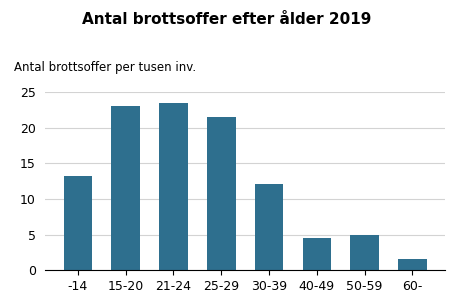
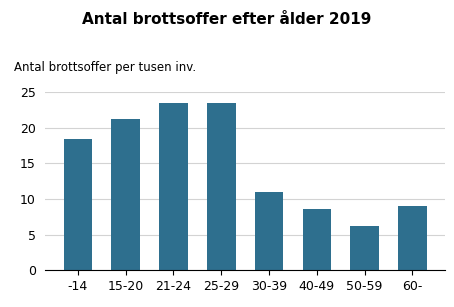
-14: 13.2 -> 18.4
15-20: 23.0 -> 21.2
25-29: 21.5 -> 23.4
30-39: 12.1 -> 11.0
40-49: 4.5 -> 8.6
50-59: 4.9 -> 6.2
60-: 1.5 -> 9.0
